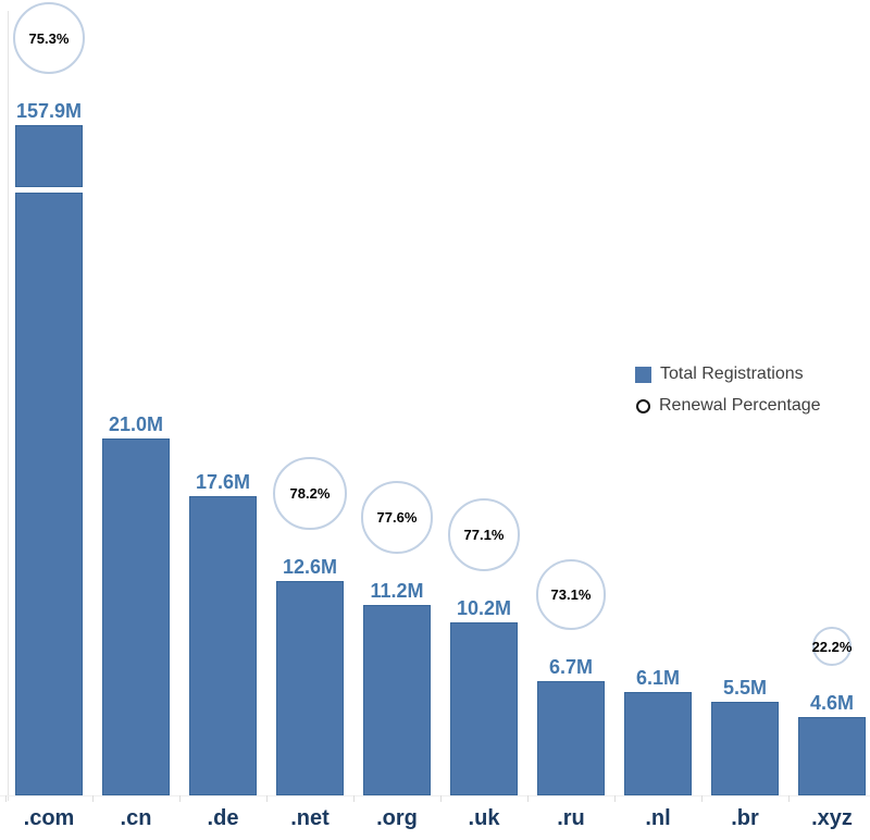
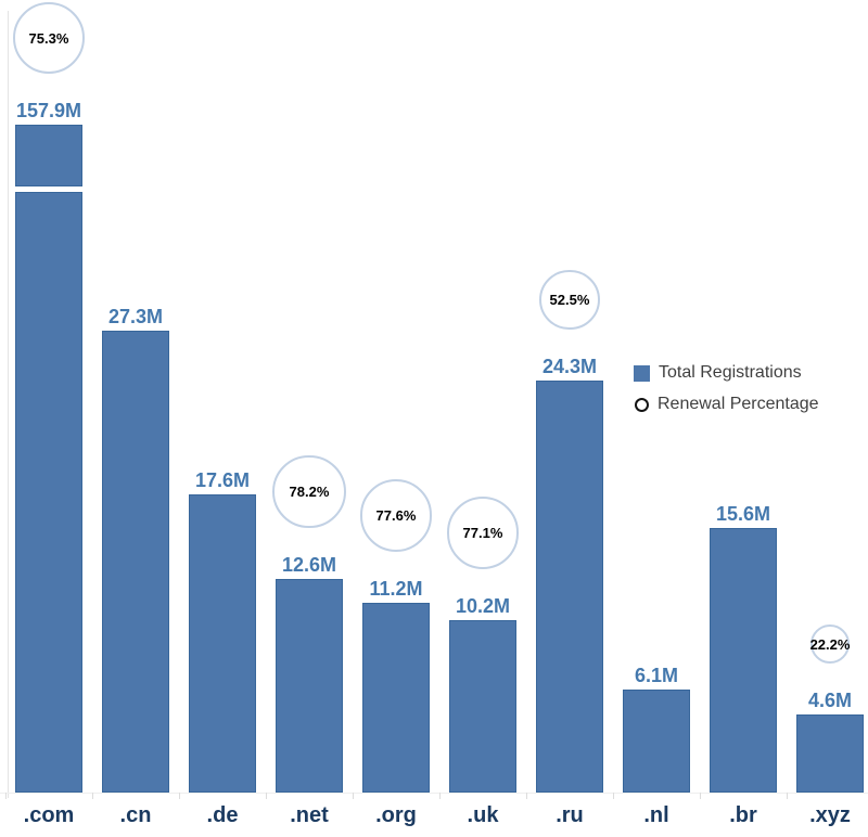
Total Registrations/.cn: 21.0M -> 27.3M
Total Registrations/.ru: 6.7M -> 24.3M
Renewal Percentage/.ru: 73.1% -> 52.5%
Total Registrations/.br: 5.5M -> 15.6M
